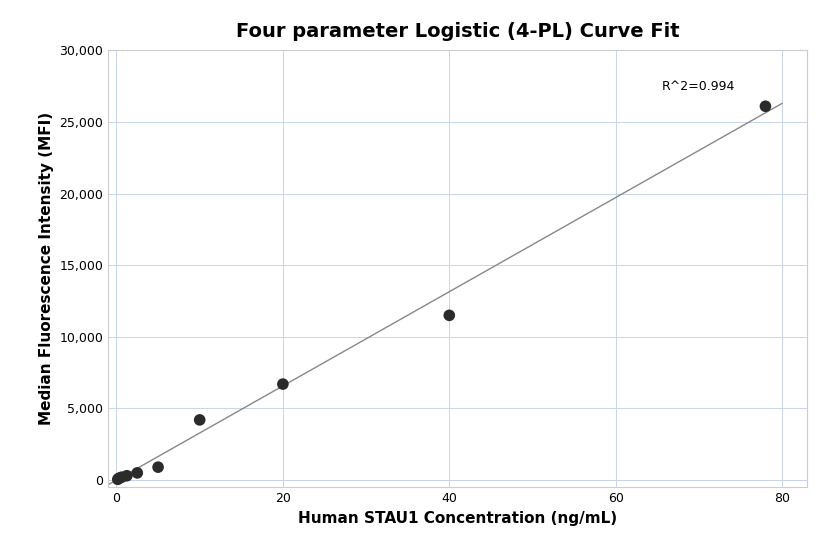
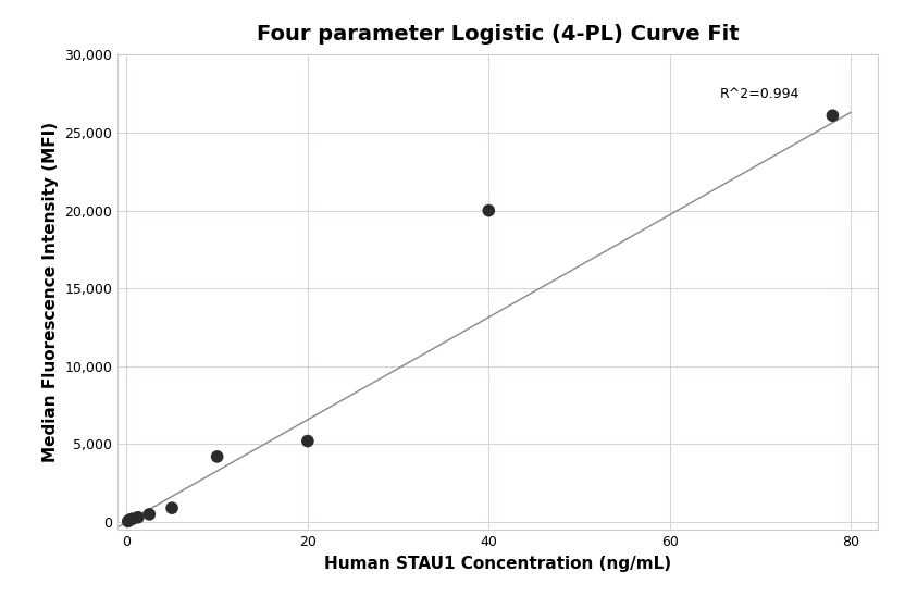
20: 6,700 -> 5,200
40: 11,500 -> 20,000
